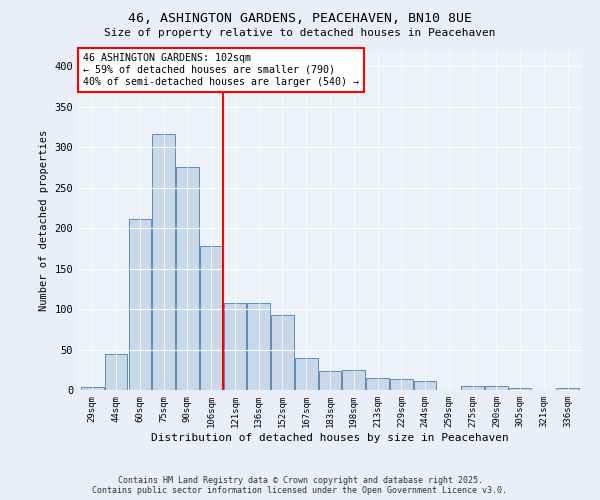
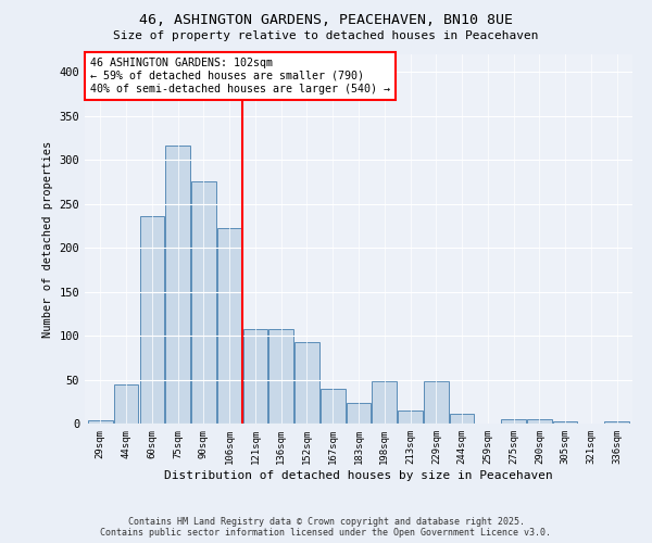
60sqm: 211 -> 236
106sqm: 178 -> 222
198sqm: 25 -> 48
229sqm: 13 -> 48
